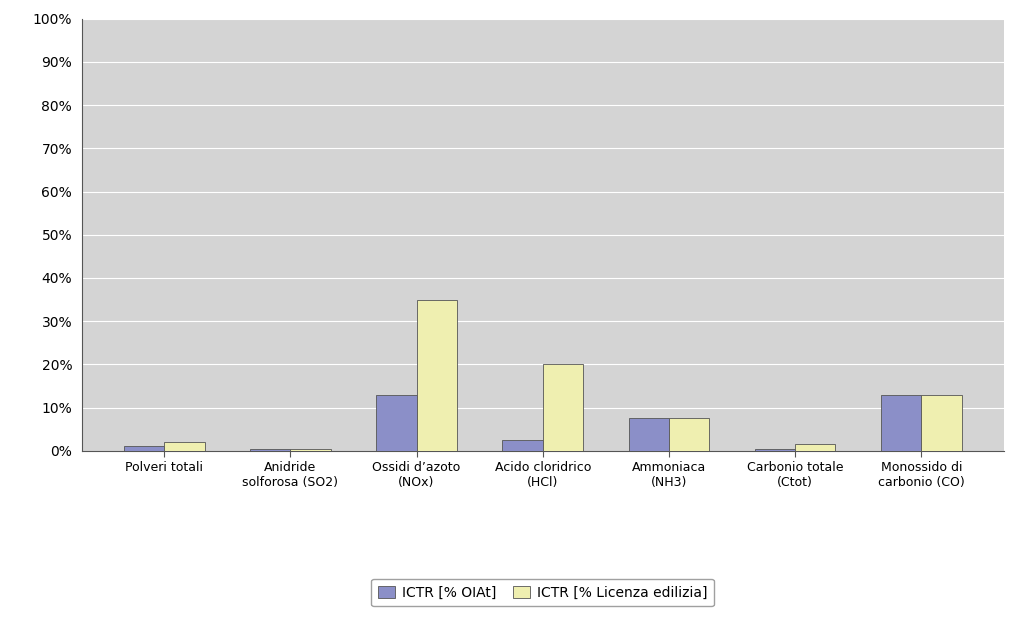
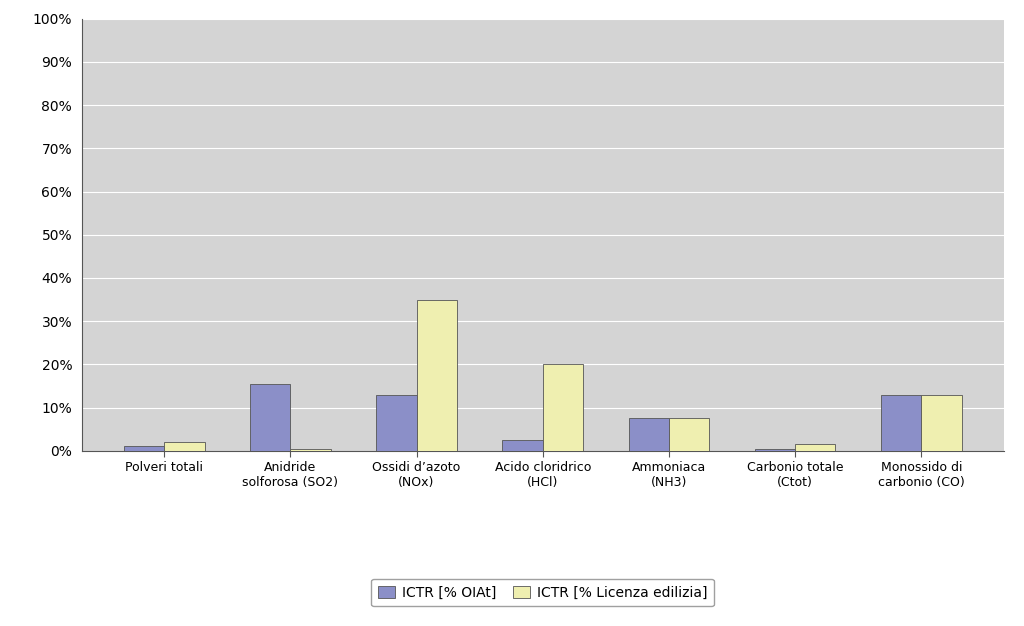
ICTR [% OIAt]/Anidride solforosa (SO2): 0.5% -> 15.5%
